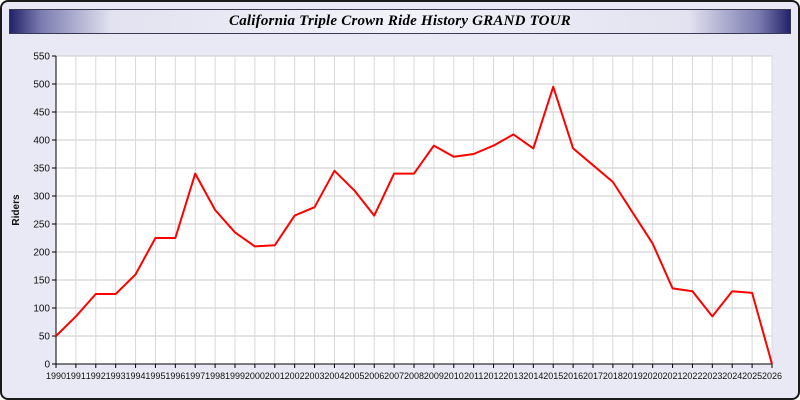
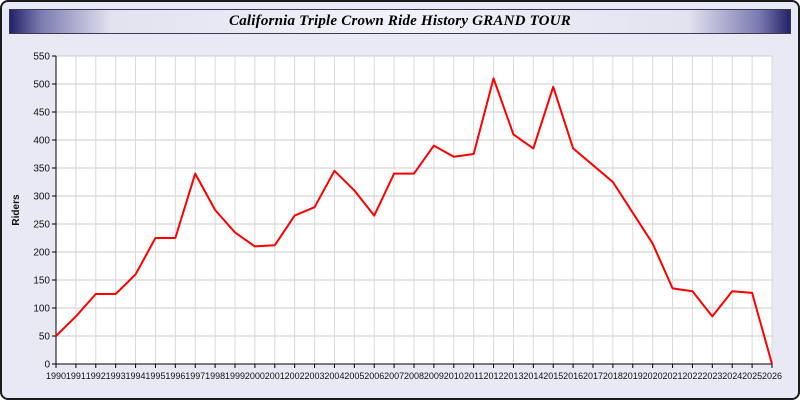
2012: 390 -> 510
